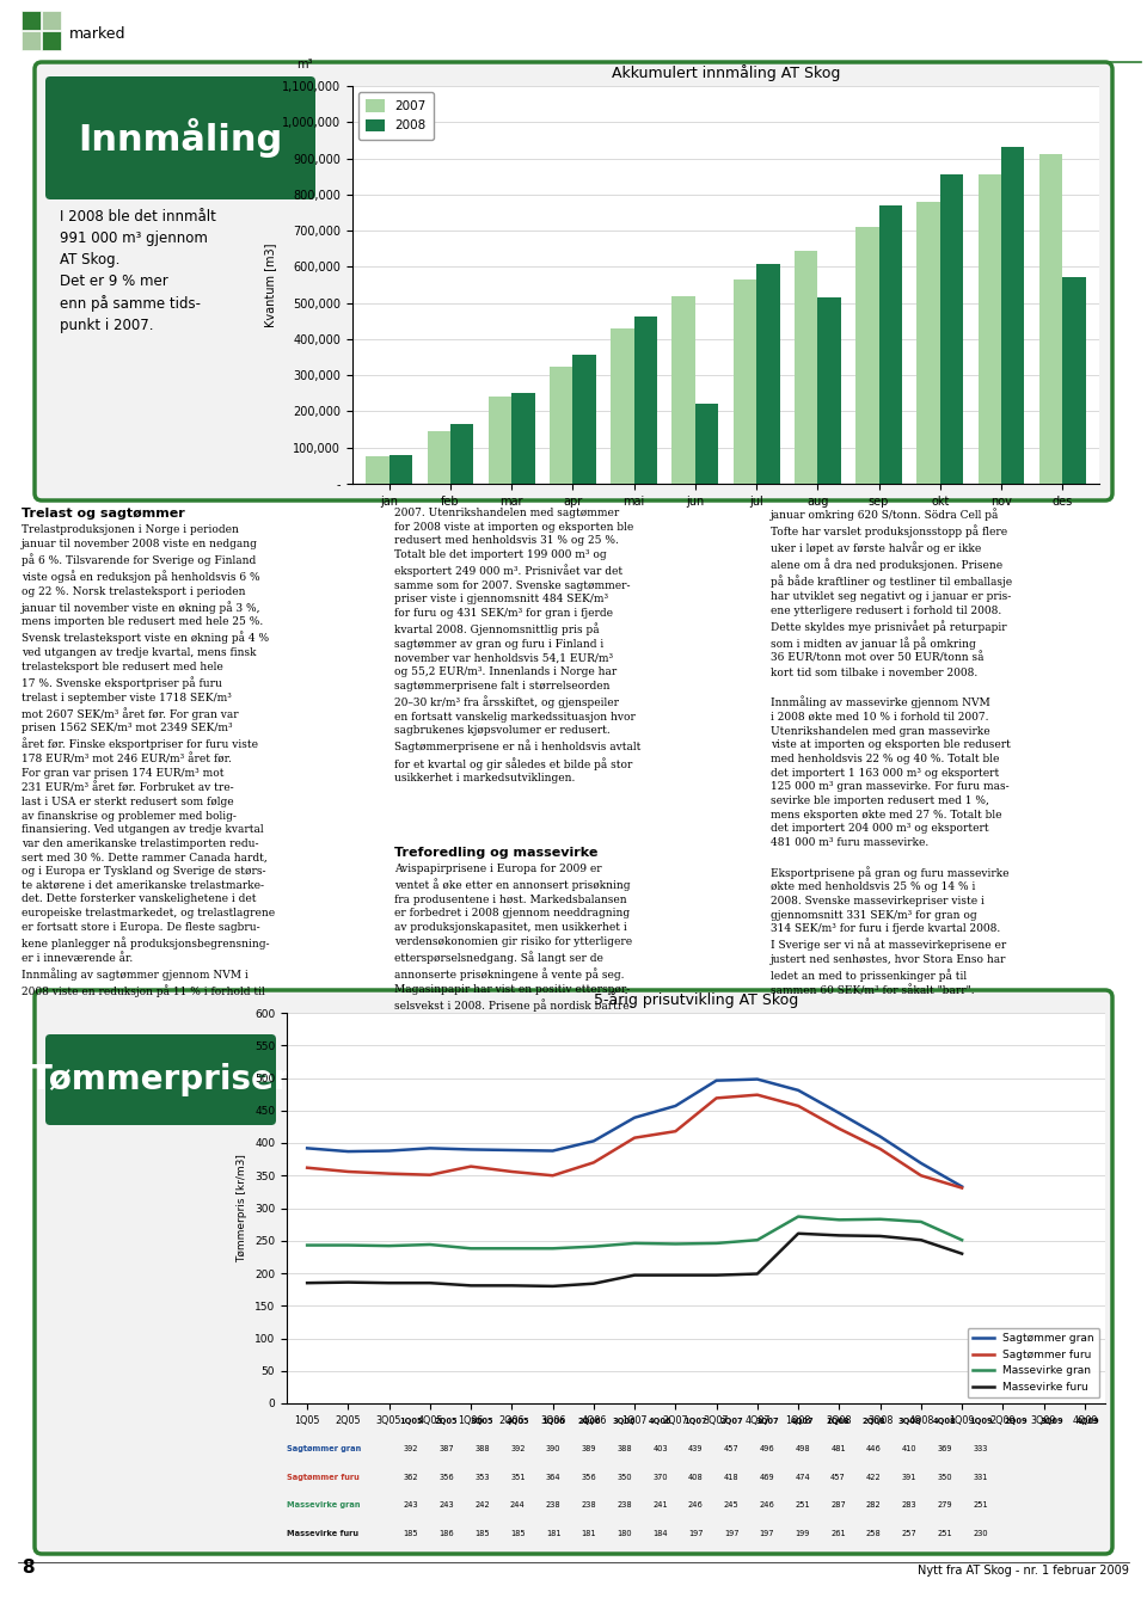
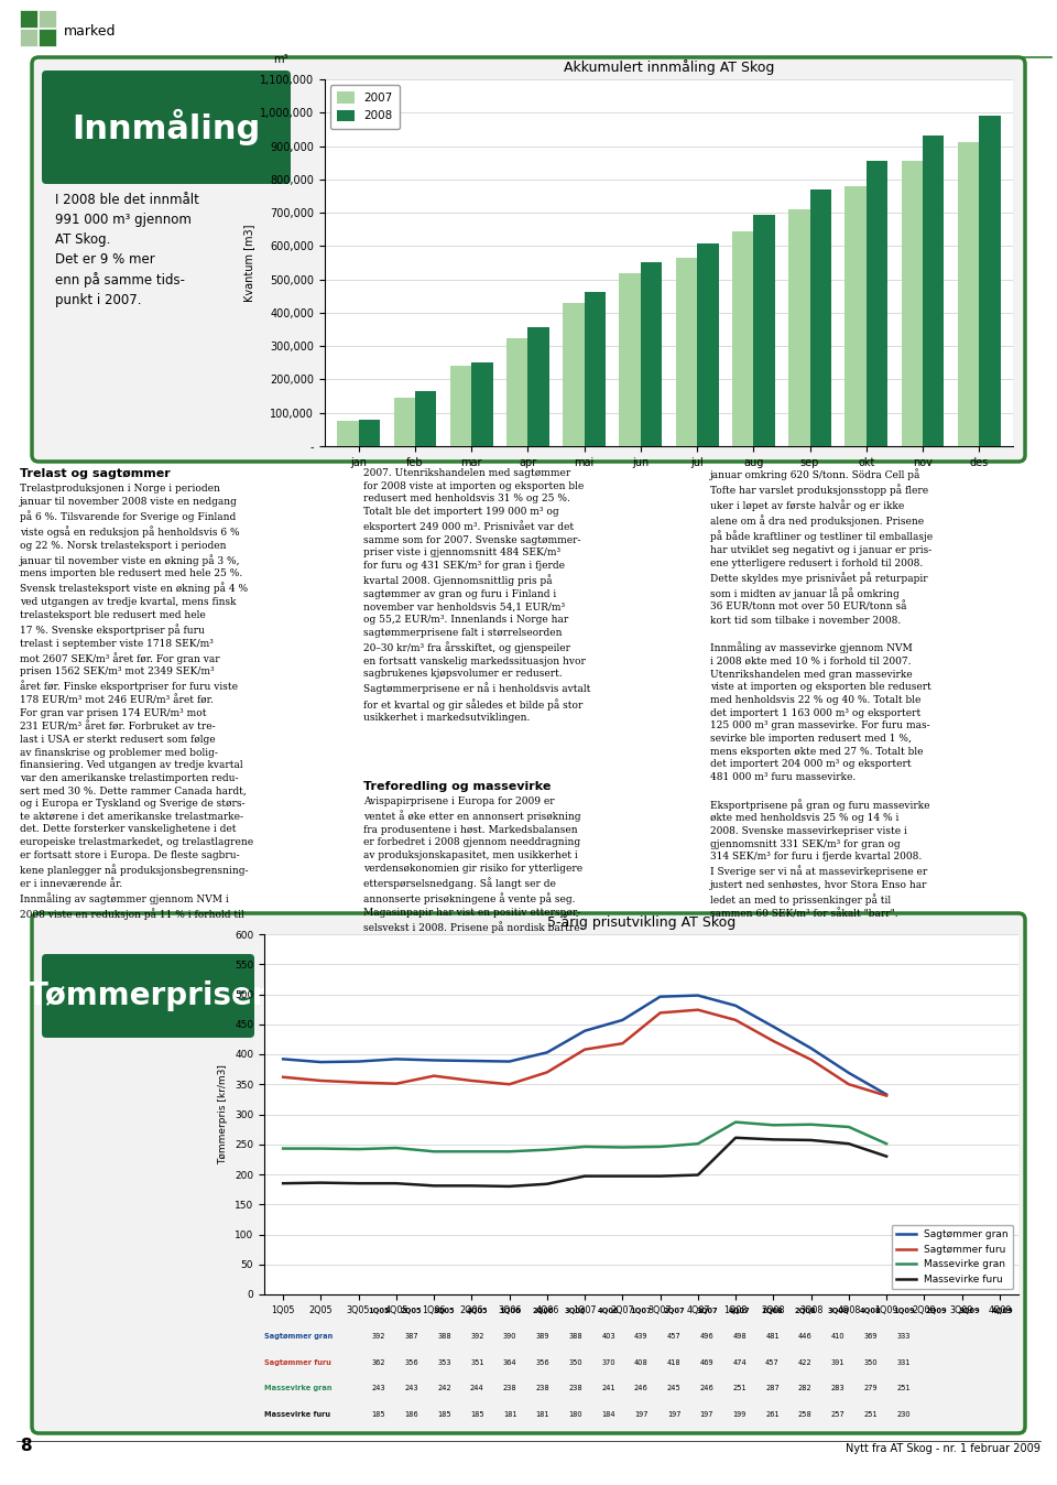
Akkumulert innmåling AT Skog/2008/jun: 220,000 -> 553,000
Akkumulert innmåling AT Skog/2008/aug: 515,000 -> 695,000
Akkumulert innmåling AT Skog/2008/des: 570,000 -> 990,000
